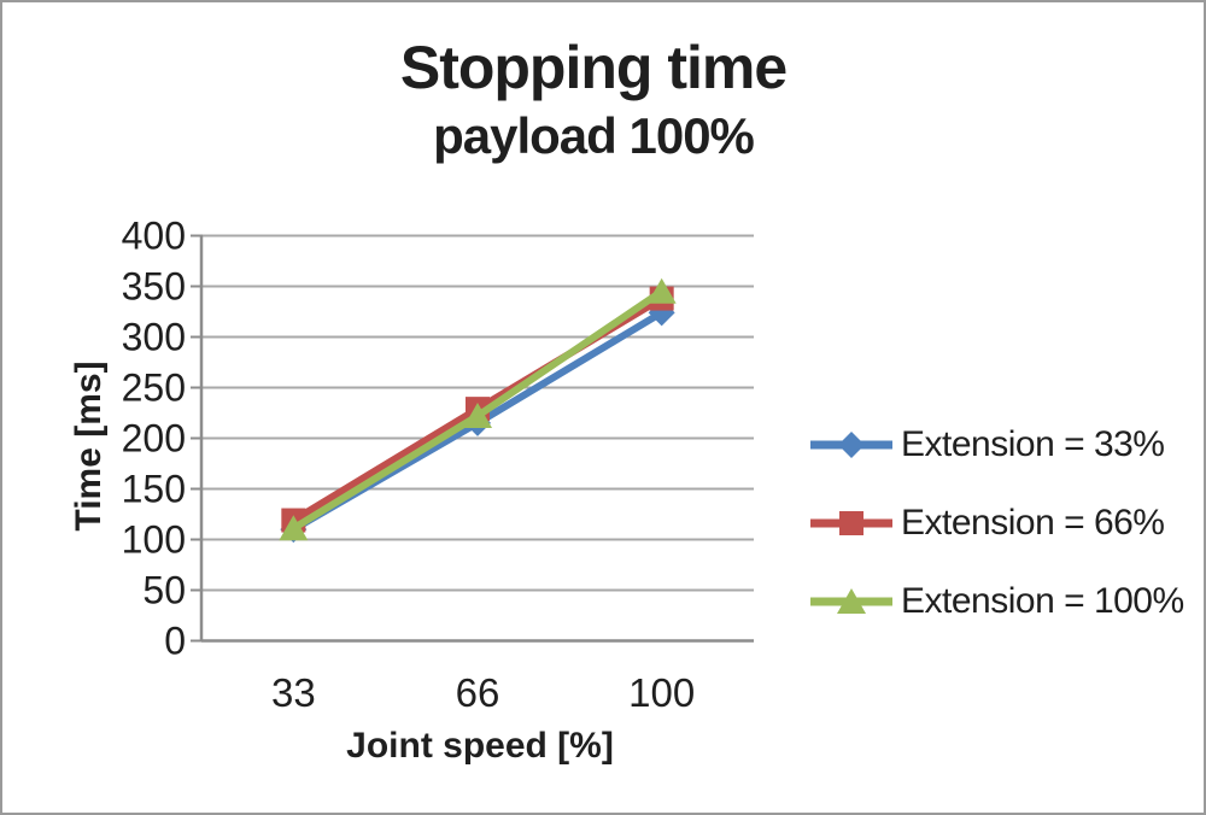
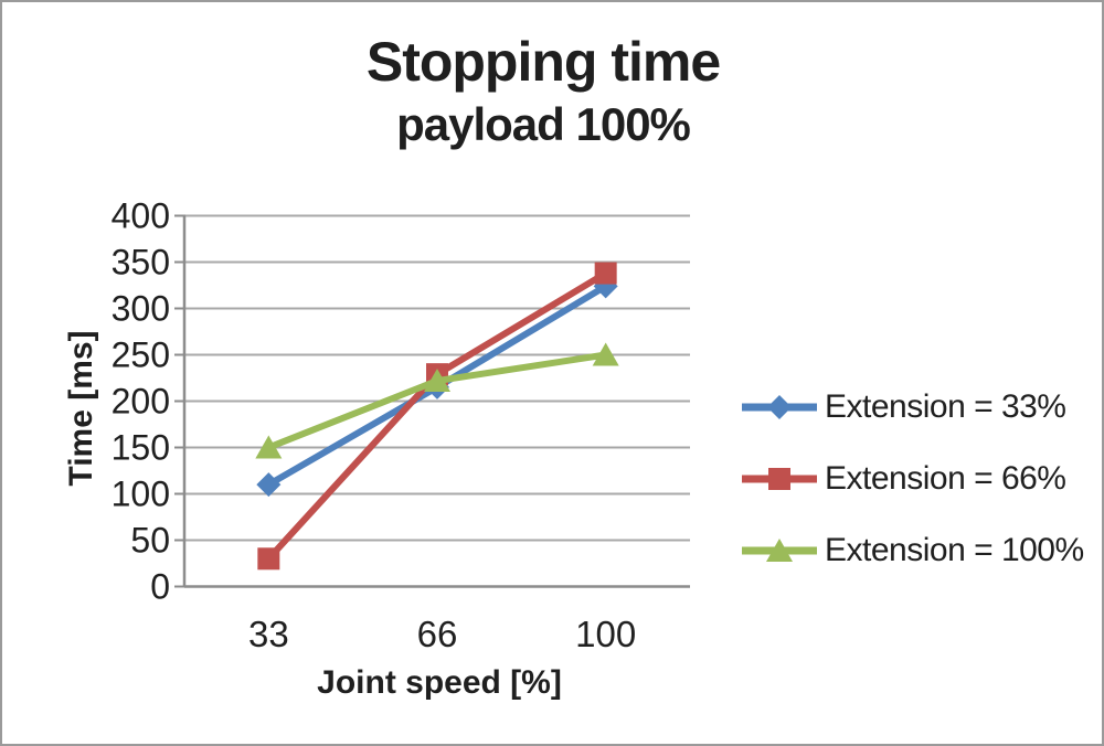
Extension = 66%/33: 120 -> 30
Extension = 100%/33: 110 -> 150
Extension = 100%/100: 340 -> 250
